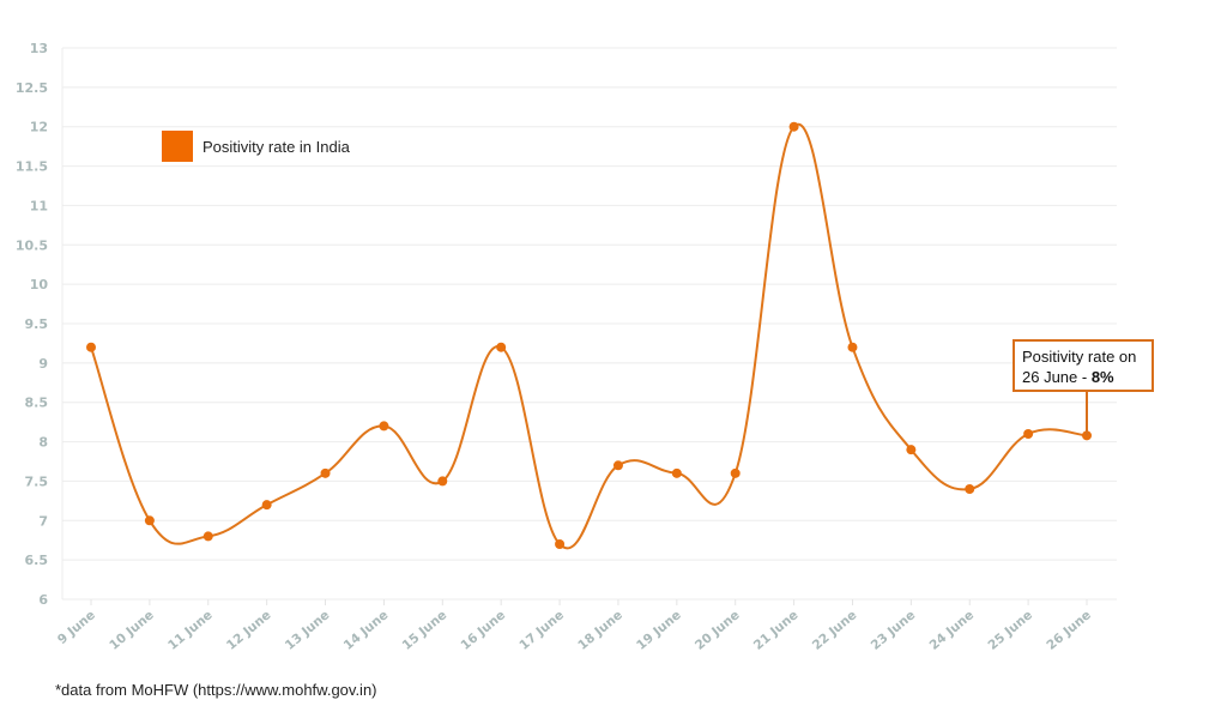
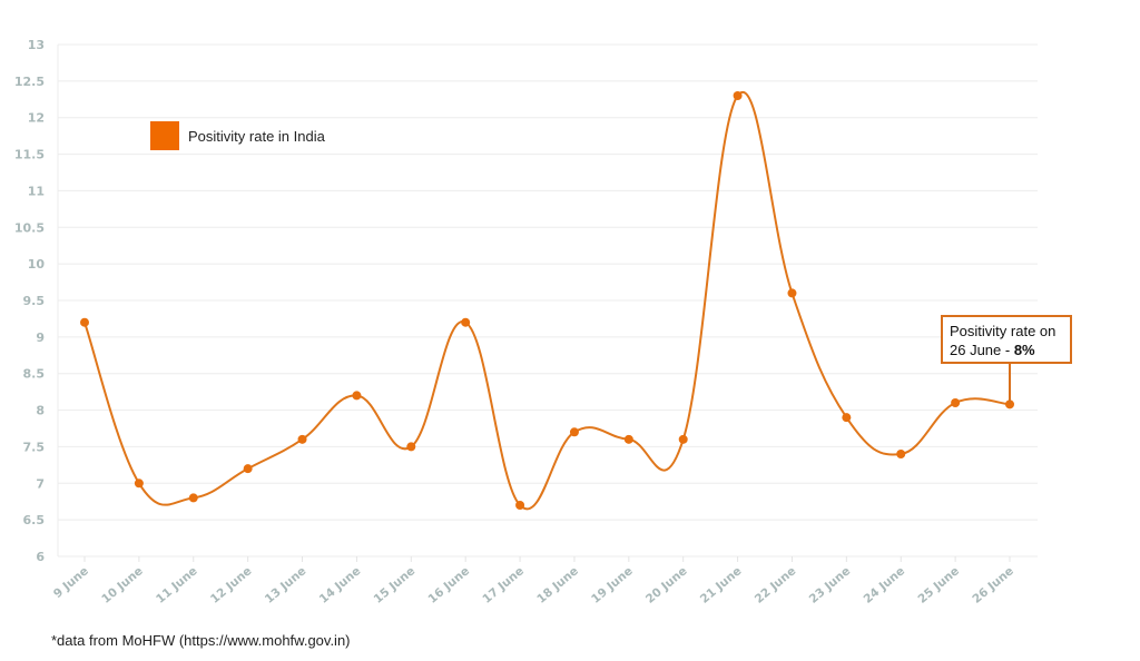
21 June: 12.0 -> 12.3
22 June: 9.2 -> 9.6
